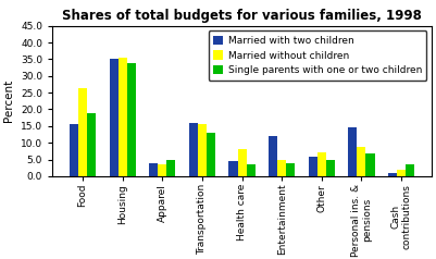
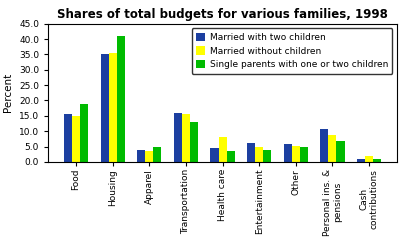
Married without children/Food: 26.5 -> 15.0
Single parents with one or two children/Housing: 34.0 -> 41.0
Married with two children/Entertainment: 12.0 -> 6.2
Married without children/Other: 7.0 -> 5.2
Married with two children/Personal ins. & pensions: 14.5 -> 10.8
Single parents with one or two children/Cash contributions: 3.5 -> 0.8
